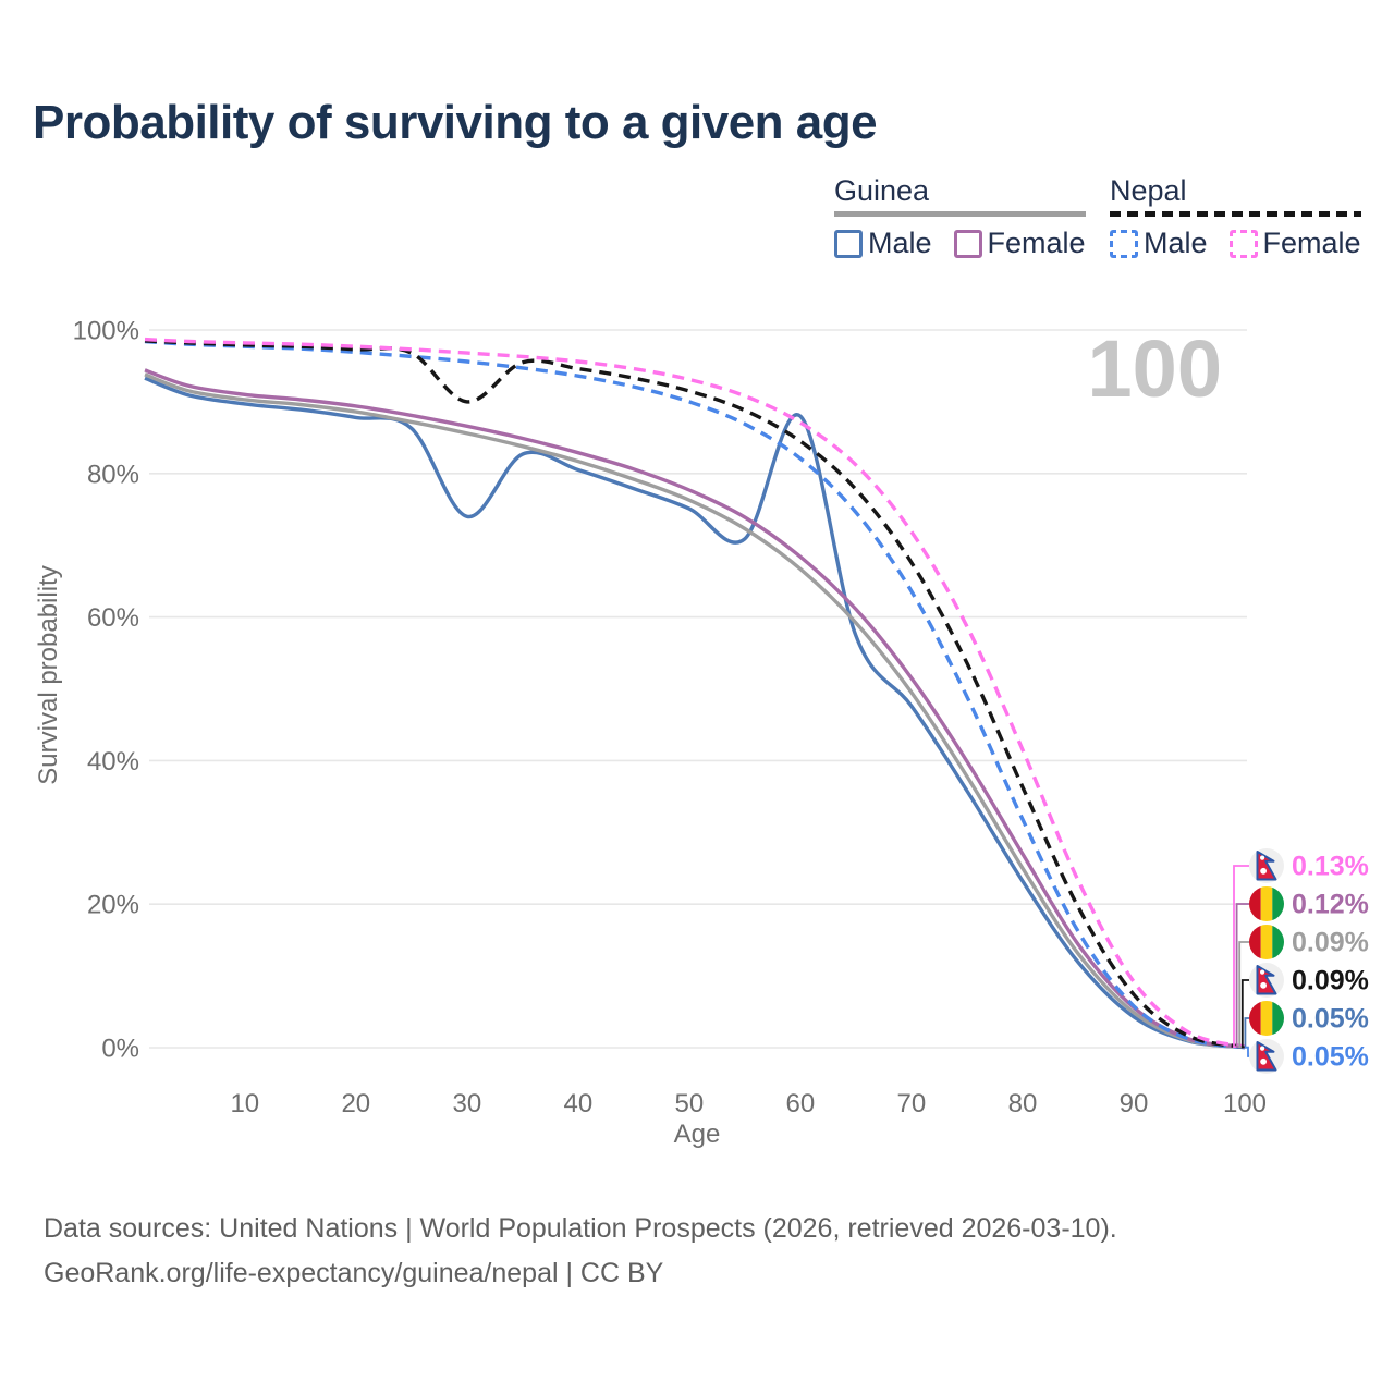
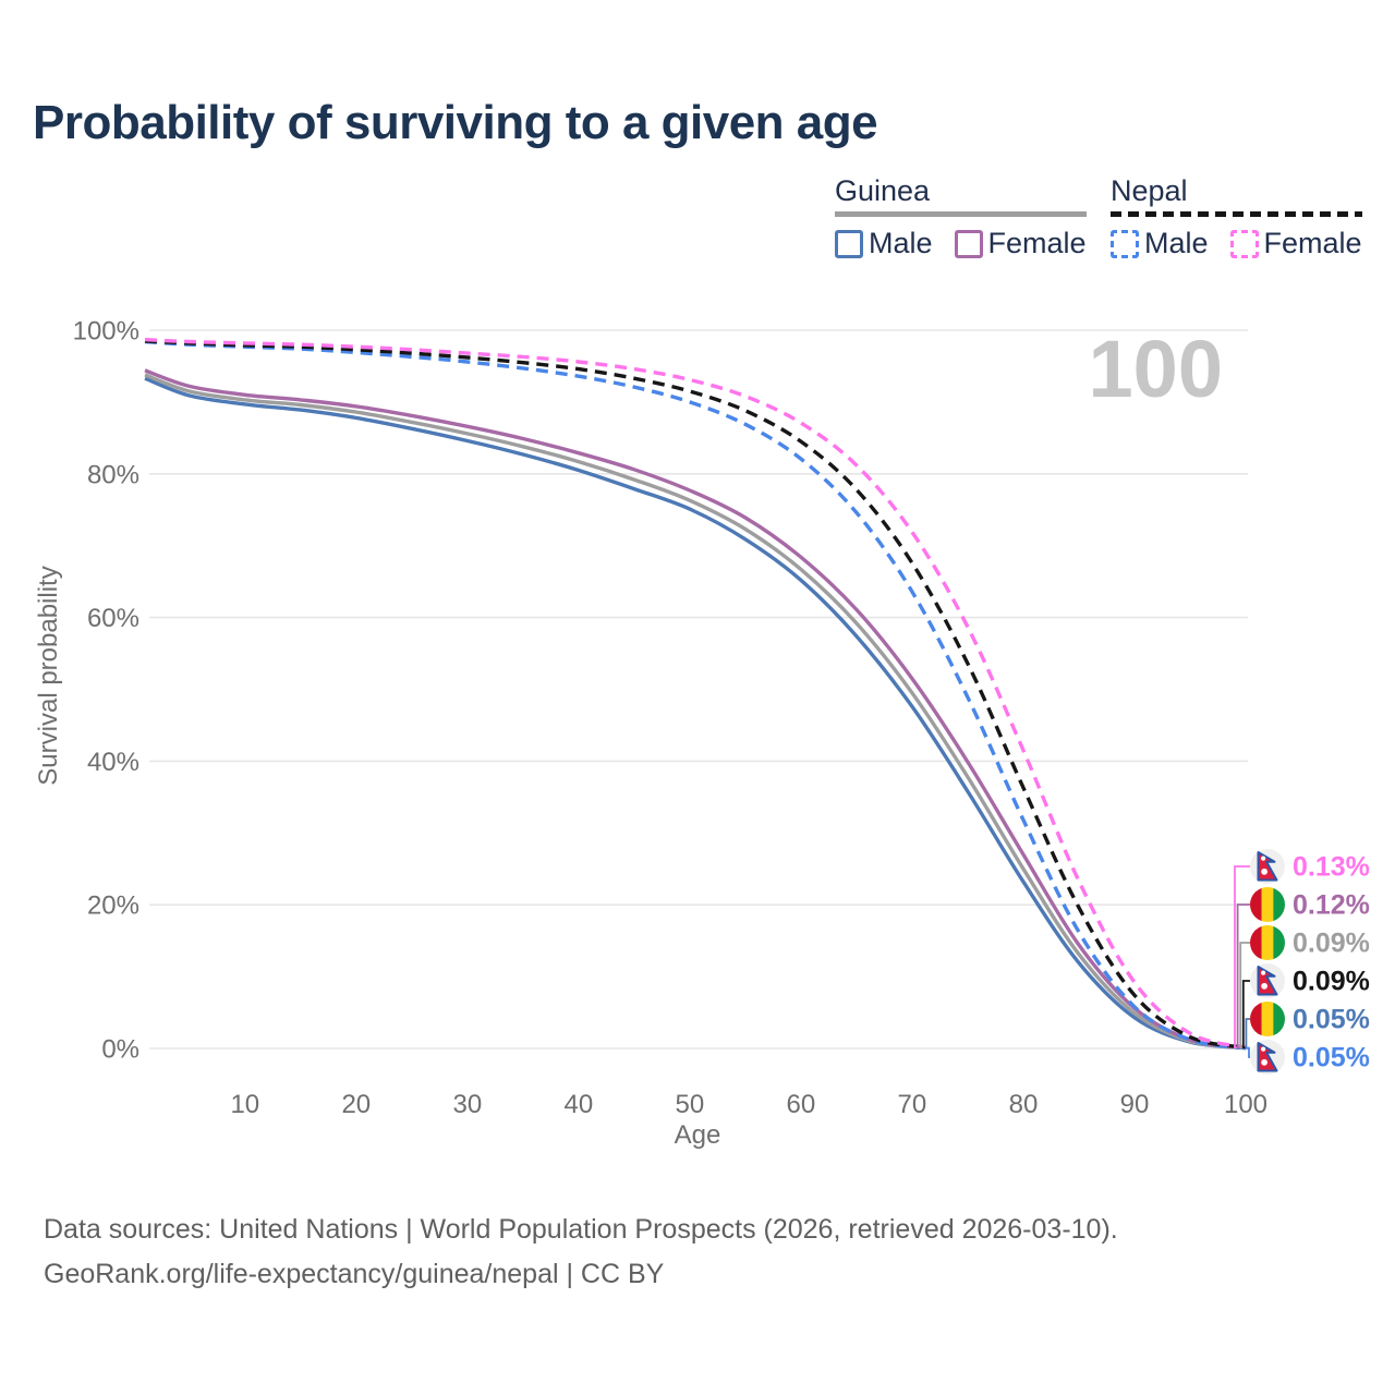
Guinea Male/30: 74% -> 85%
Nepal/30: 90% -> 96%
Guinea Male/60: 88% -> 65%
